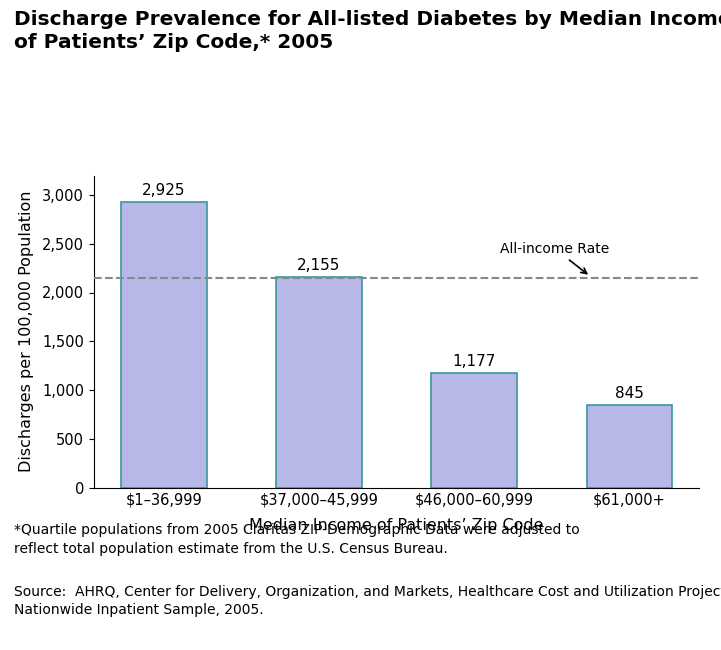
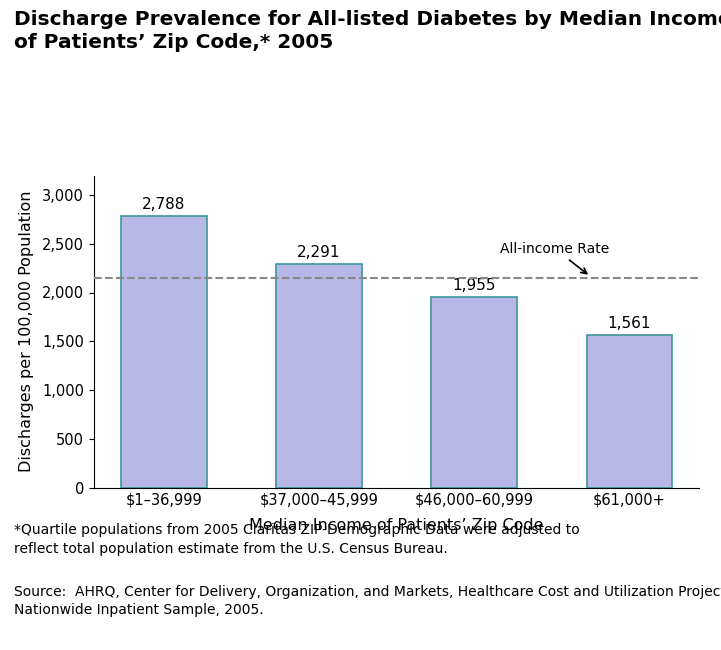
$1–36,999: 2,925 -> 2,788
$37,000–45,999: 2,155 -> 2,291
$46,000–60,999: 1,177 -> 1,955
$61,000+: 845 -> 1,561
